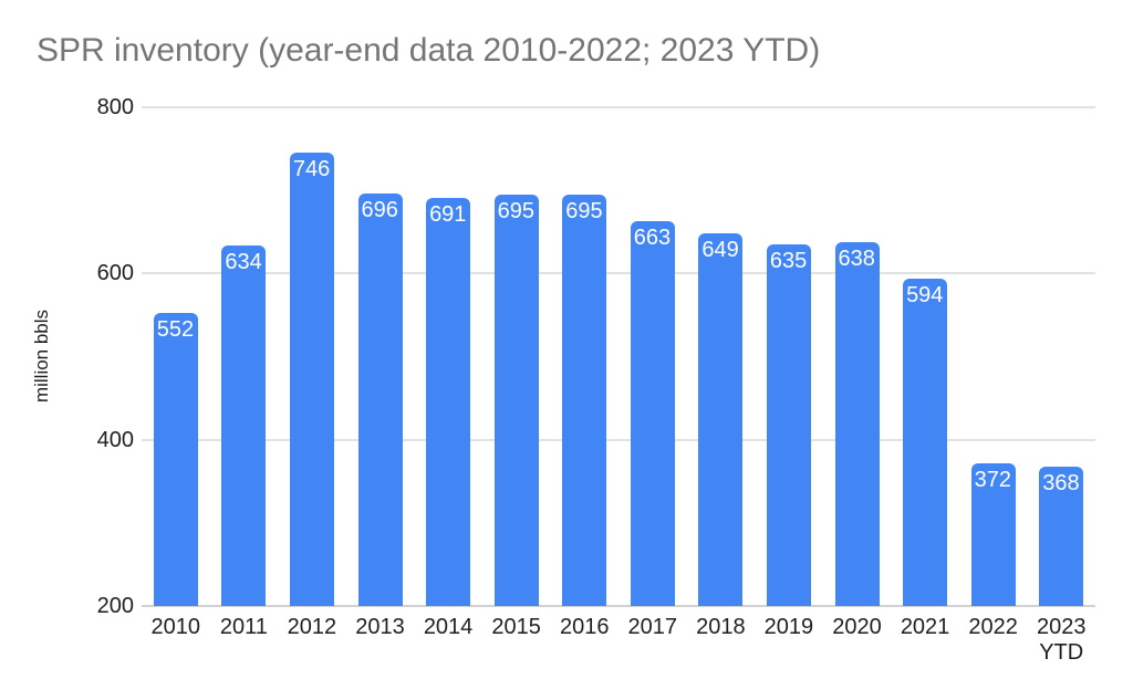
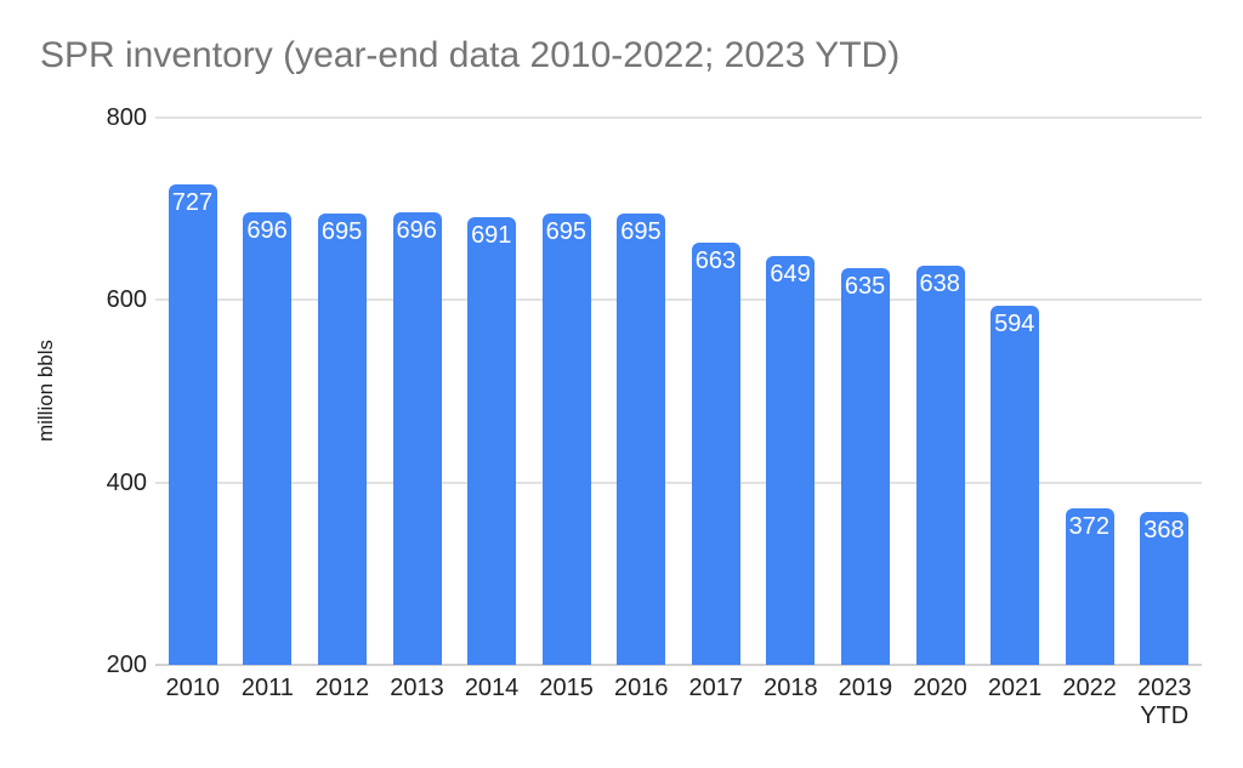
2010: 552 -> 727
2011: 634 -> 696
2012: 746 -> 695
